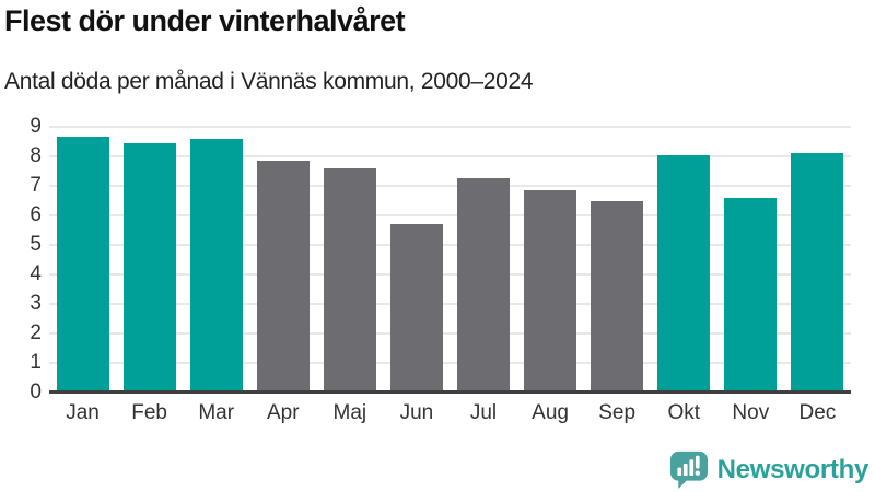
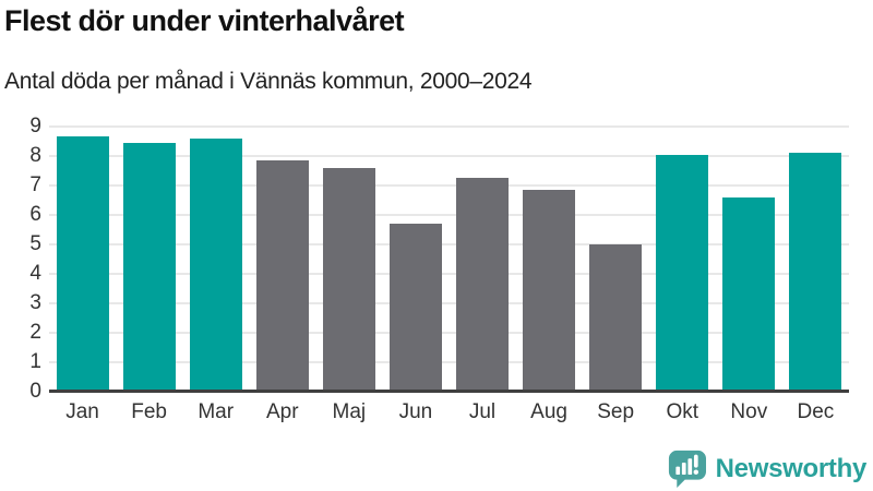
Sep: 6.5 -> 5.0
